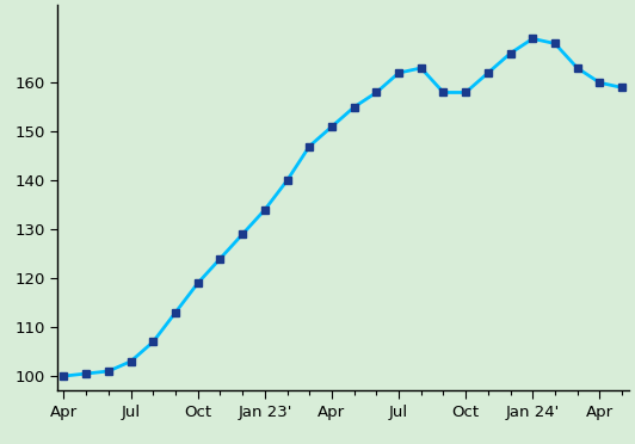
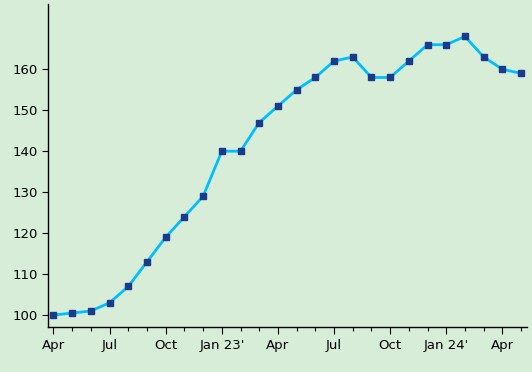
Jan 23': 134.0 -> 140.0
Jan 24': 169.0 -> 166.0
